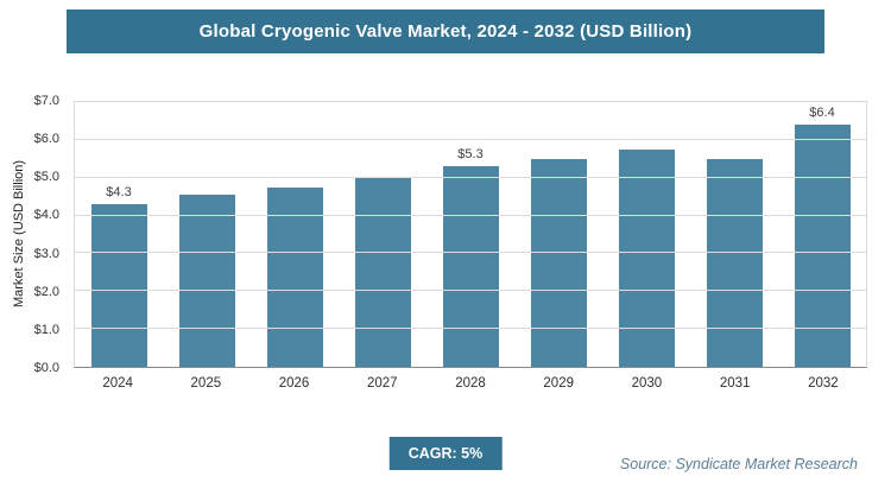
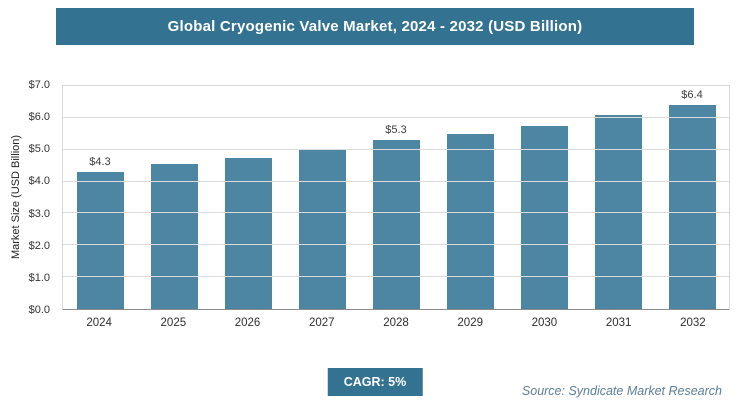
2031: $5.5 -> $6.1
